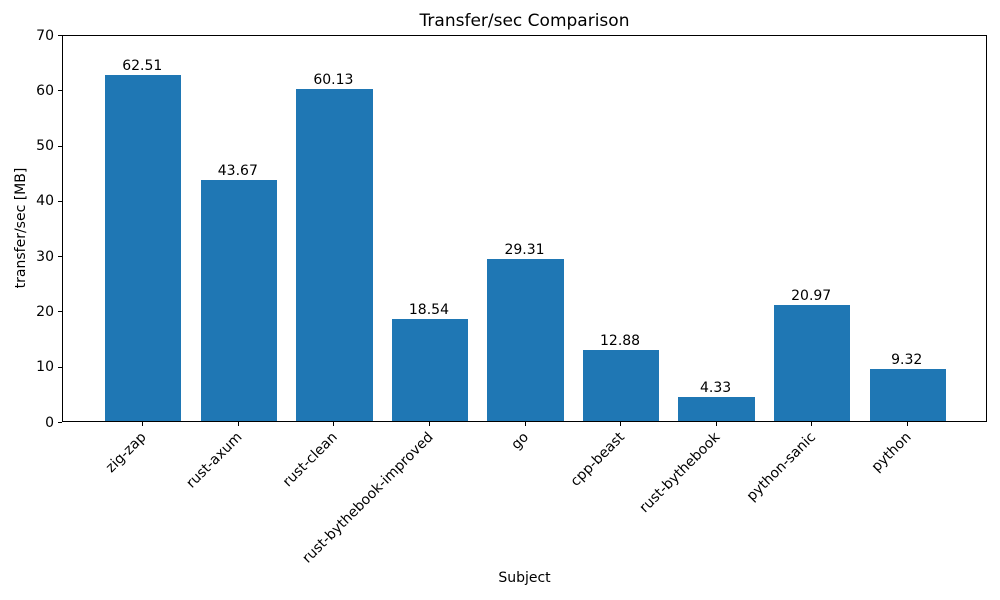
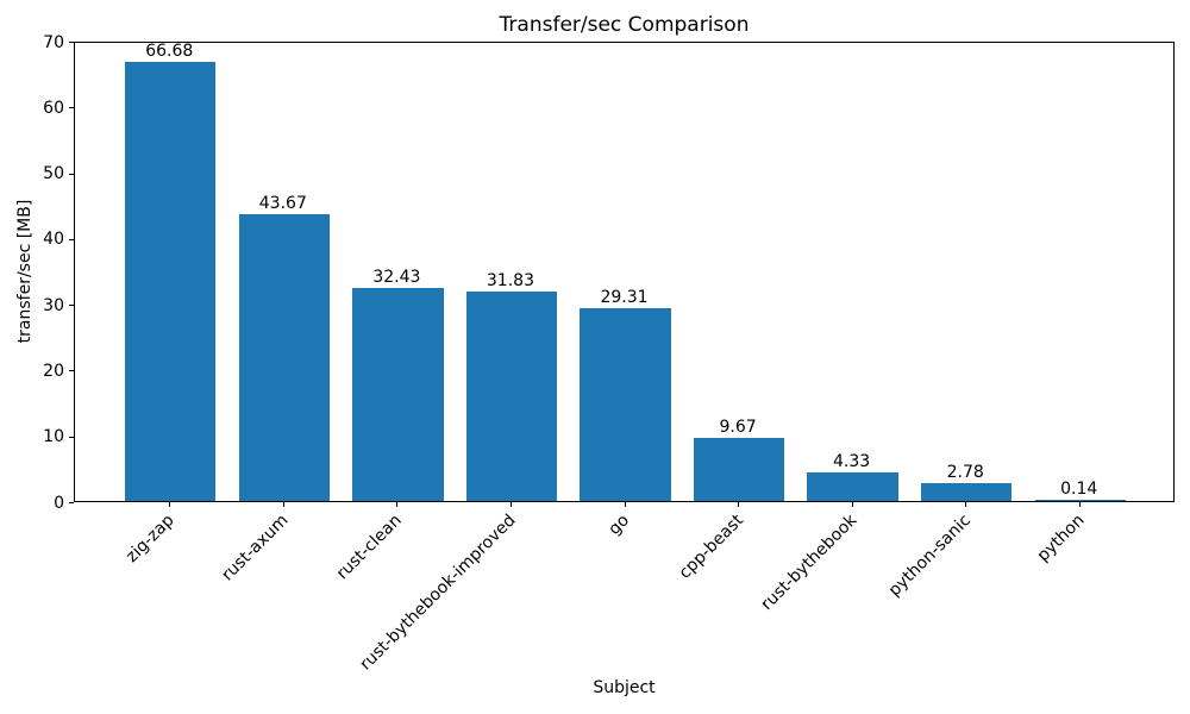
zig-zap: 62.51 -> 66.68
rust-clean: 60.13 -> 32.43
rust-bythebook-improved: 18.54 -> 31.83
cpp-beast: 12.88 -> 9.67
python-sanic: 20.97 -> 2.78
python: 9.32 -> 0.14
